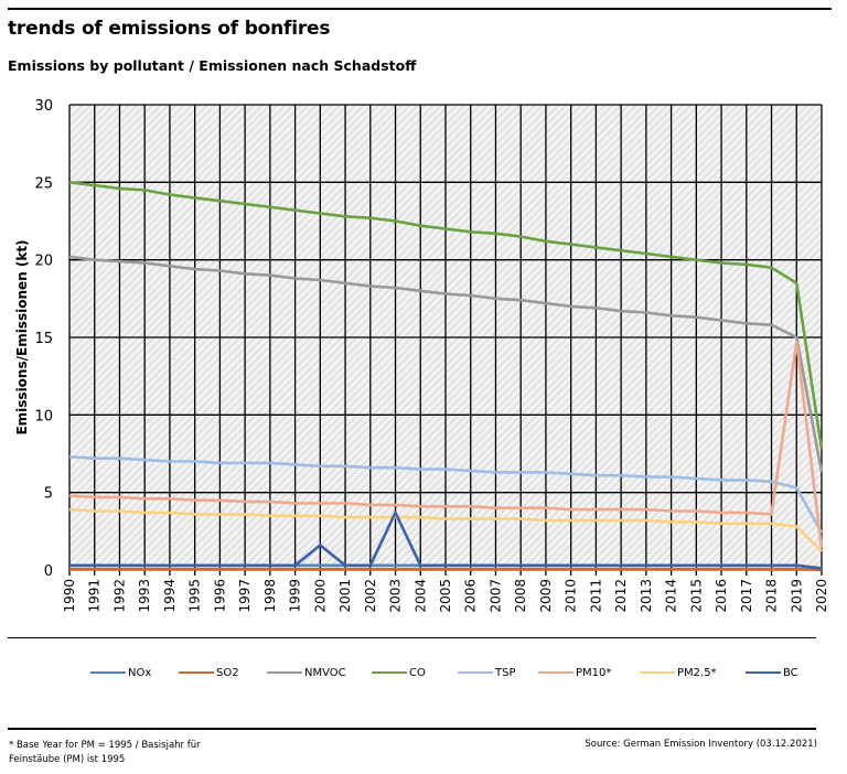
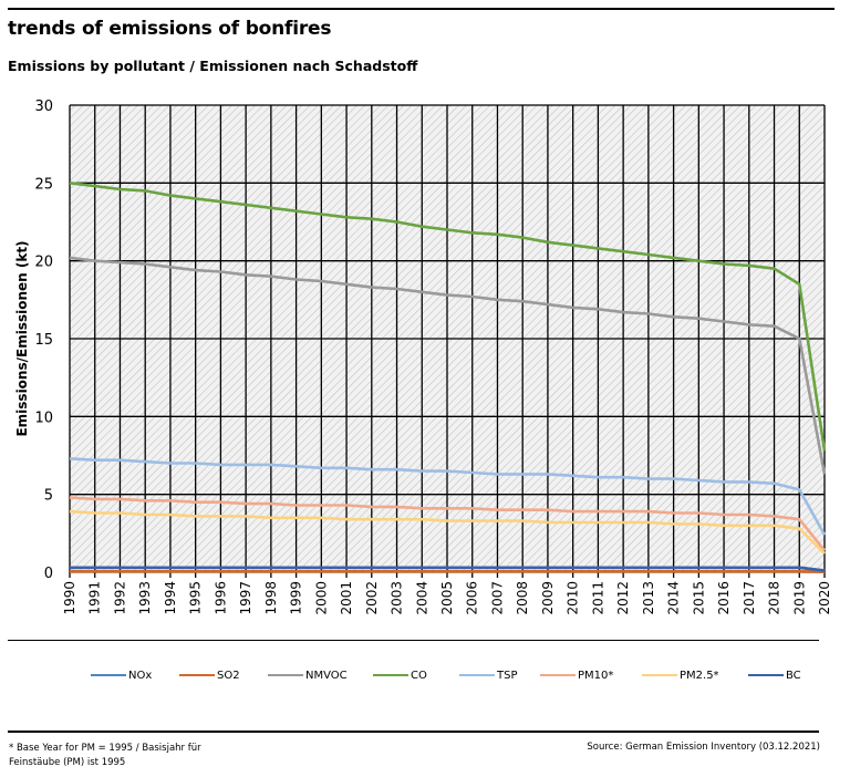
BC/2000: 1.6 -> 0.3
BC/2003: 3.7 -> 0.3
PM10*/2019: 14.7 -> 3.4
